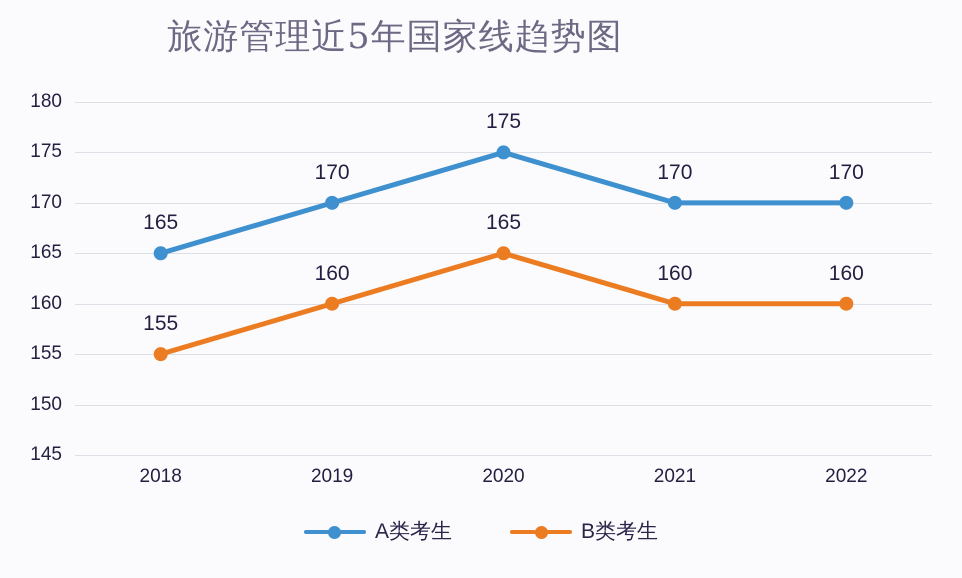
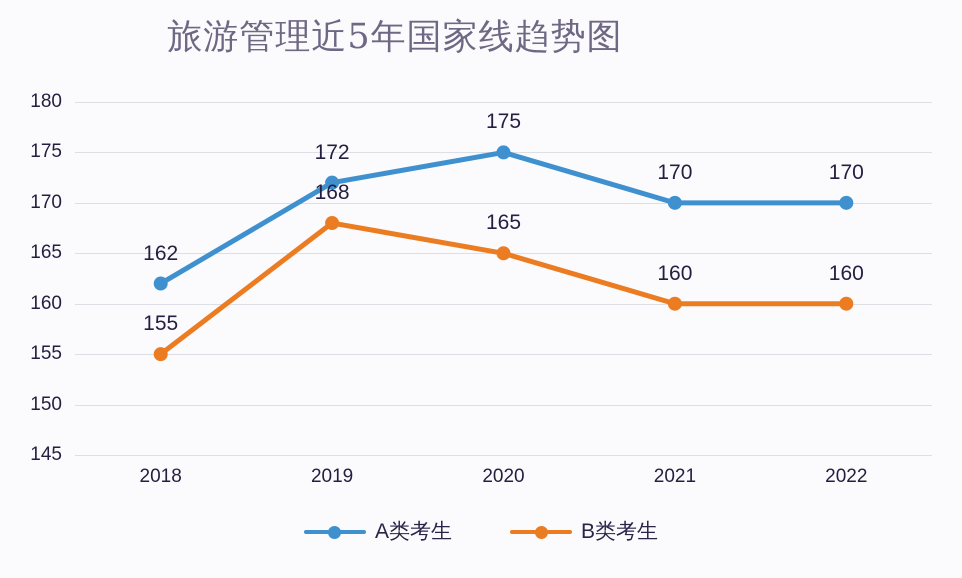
A类考生/2018: 165 -> 162
A类考生/2019: 170 -> 172
B类考生/2019: 160 -> 168
